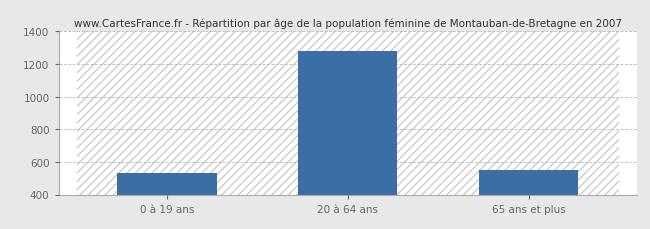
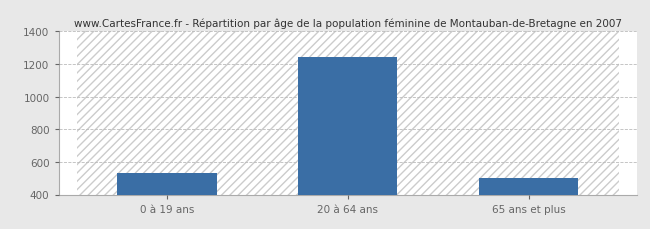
20 à 64 ans: 1280 -> 1240
65 ans et plus: 550 -> 500
